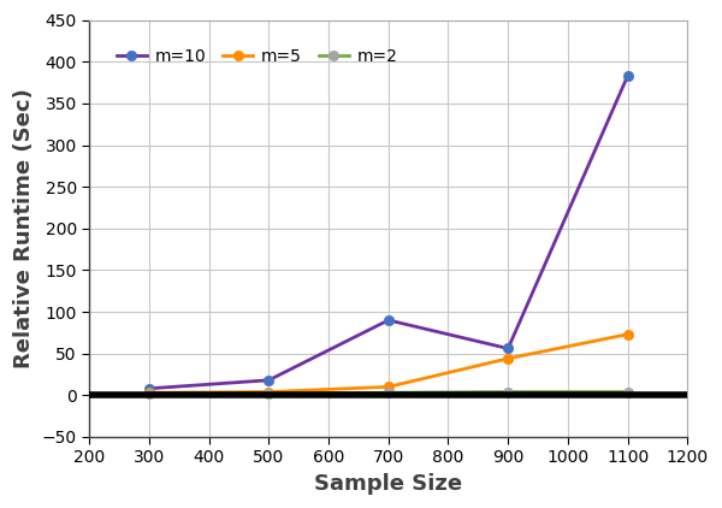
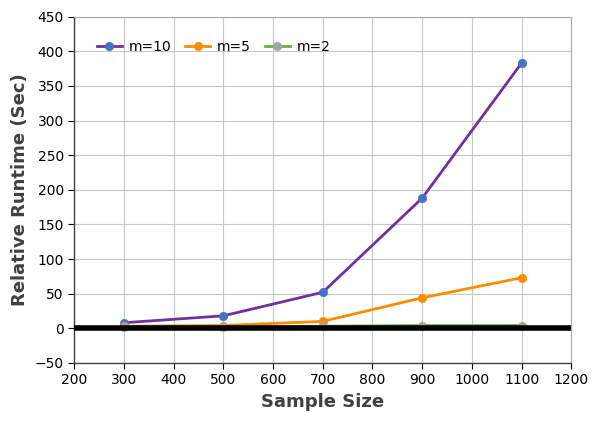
m=10/700: 90 -> 52
m=10/900: 56 -> 188
